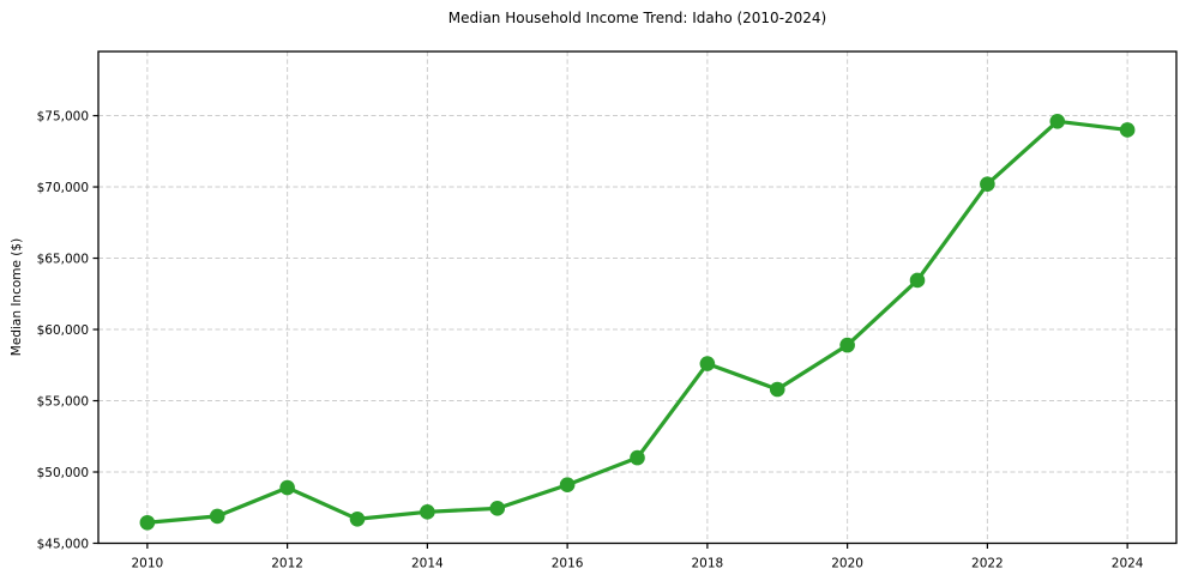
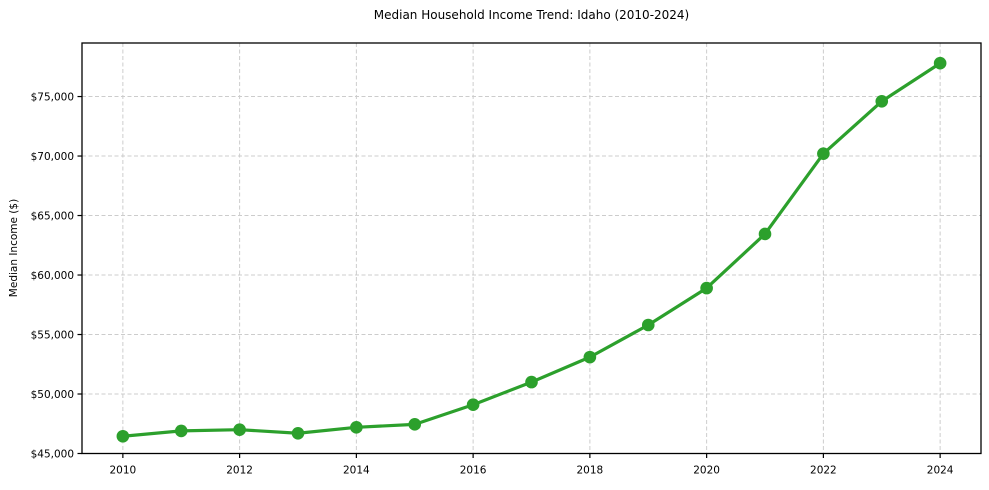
2012: $48900 -> $47000
2018: $57600 -> $53100
2024: $74000 -> $77800
